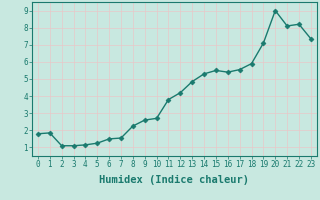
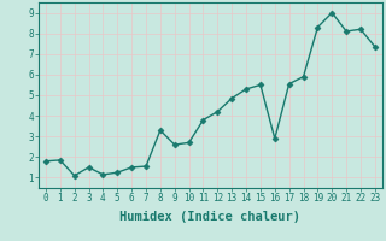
3: 1.1 -> 1.5
8: 2.2 -> 3.3
16: 5.4 -> 2.9
19: 7.1 -> 8.3
